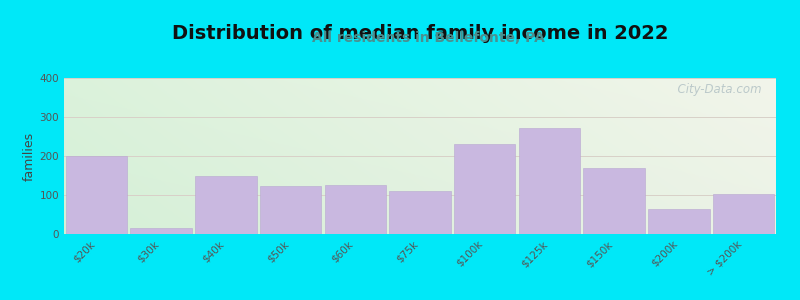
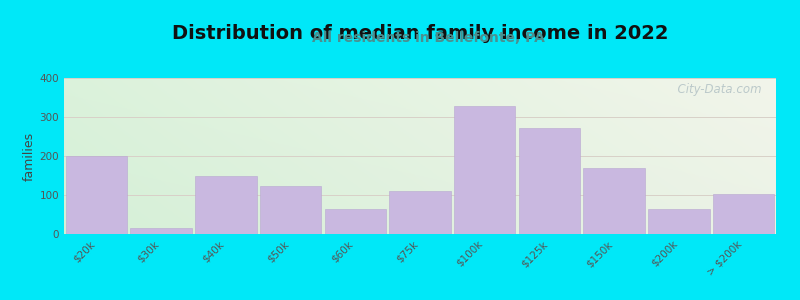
$60k: 125 -> 65
$100k: 230 -> 328
